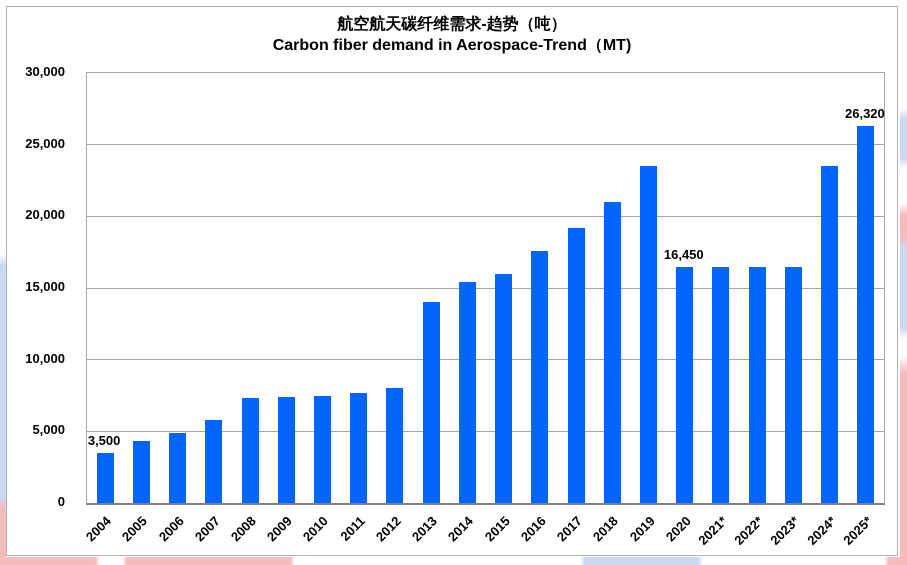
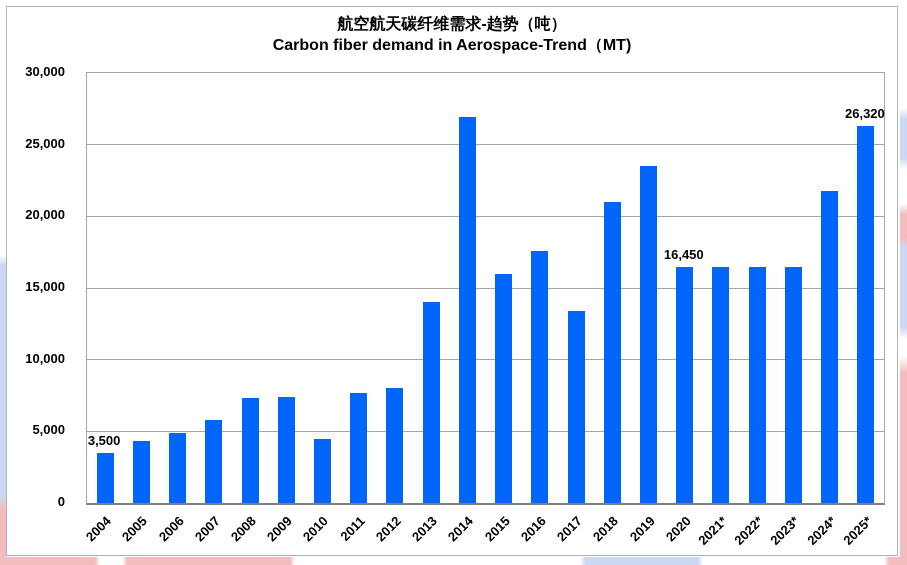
2010: 7500 -> 4500
2014: 15400 -> 26900
2017: 19200 -> 13400
2024*: 23500 -> 21800
